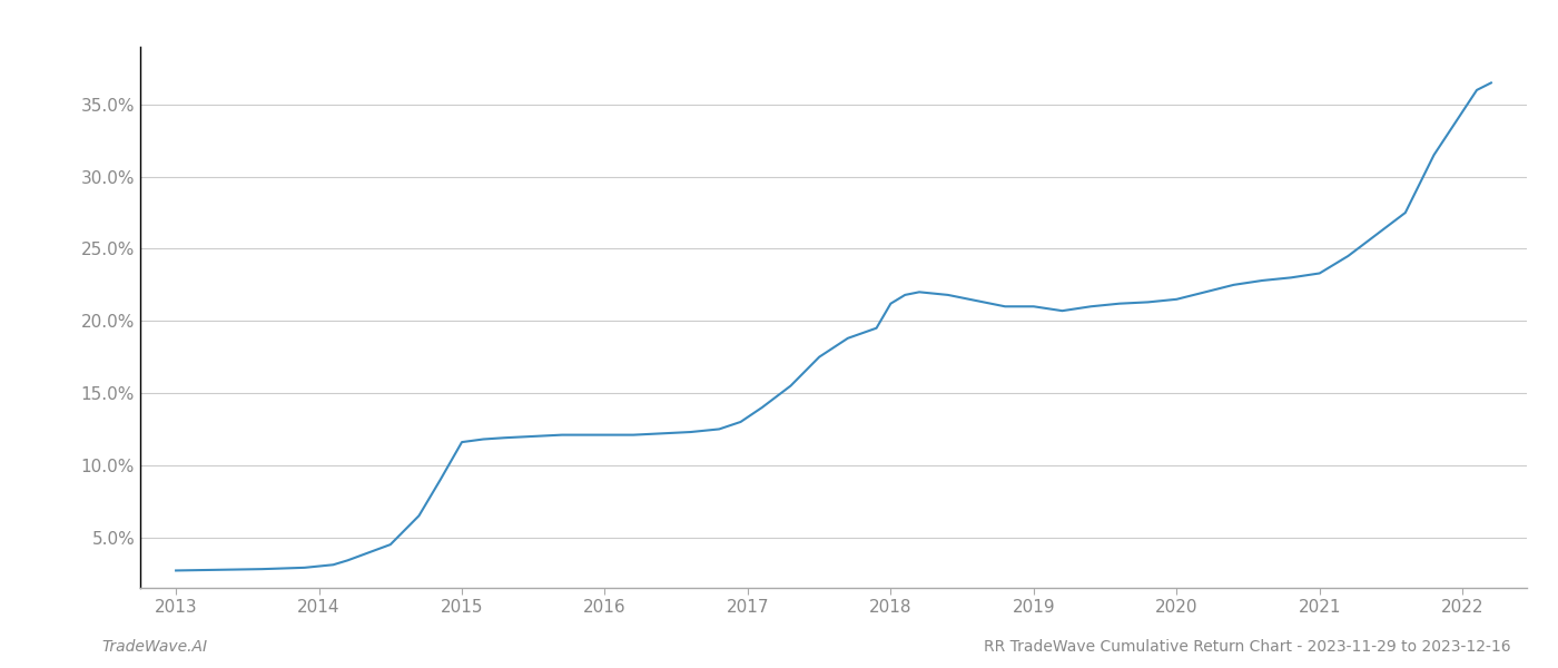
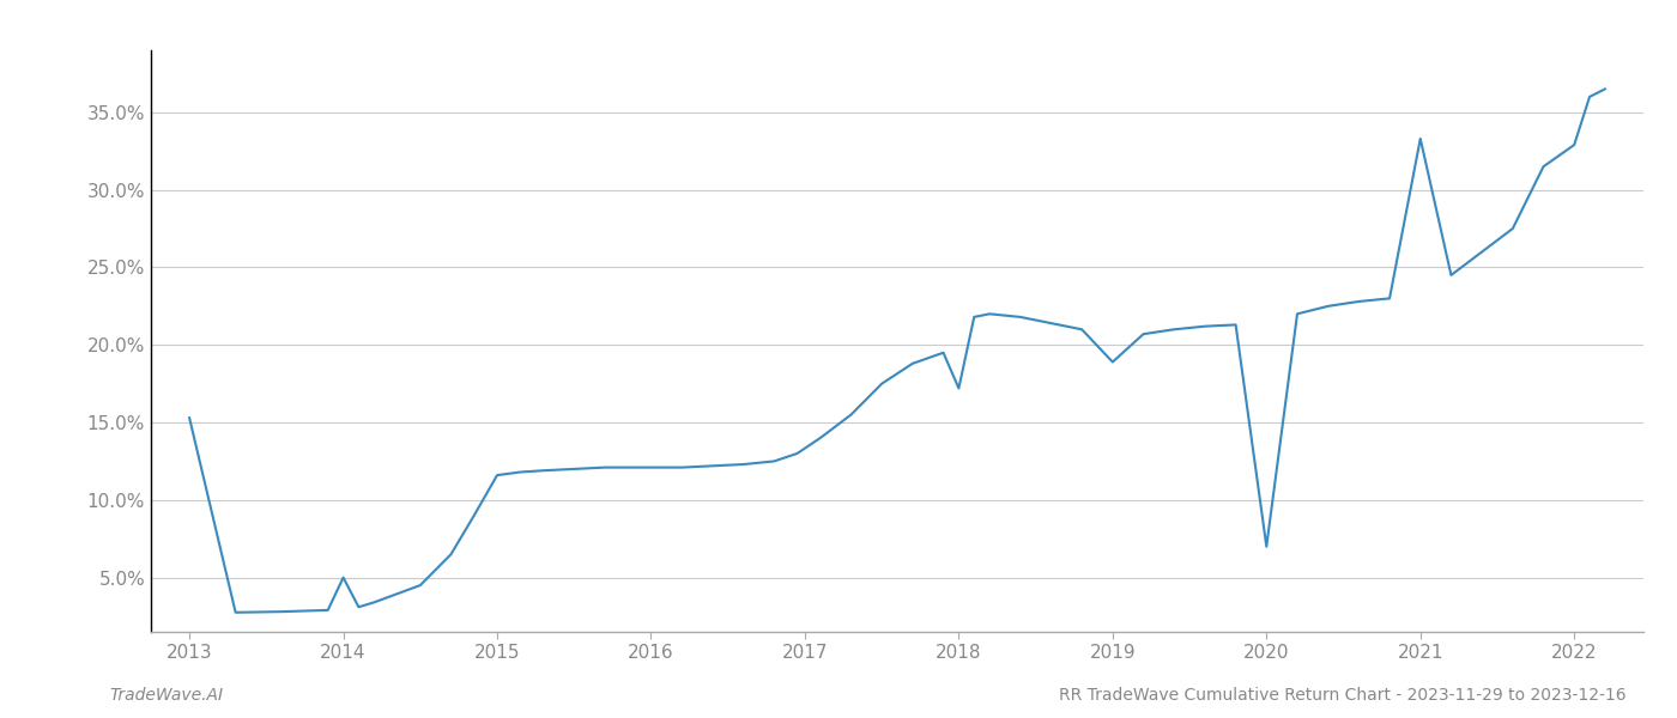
2013: 2.7% -> 15.3%
2014: 3.0% -> 5.0%
2018: 21.2% -> 17.2%
2019: 21.0% -> 18.9%
2020: 21.5% -> 7.0%
2021: 23.3% -> 33.3%
2022: 34.5% -> 32.9%
